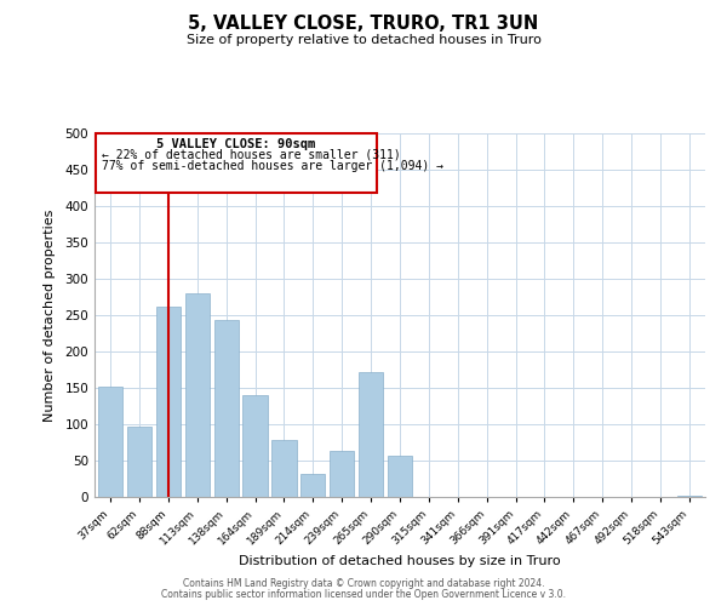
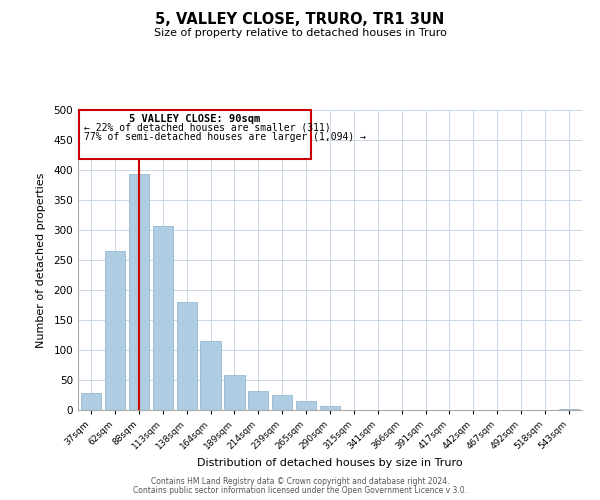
37sqm: 152 -> 28
62sqm: 96 -> 265
88sqm: 262 -> 393
113sqm: 280 -> 307
138sqm: 244 -> 180
164sqm: 140 -> 115
189sqm: 78 -> 58
239sqm: 64 -> 25
265sqm: 172 -> 15
290sqm: 56 -> 7
